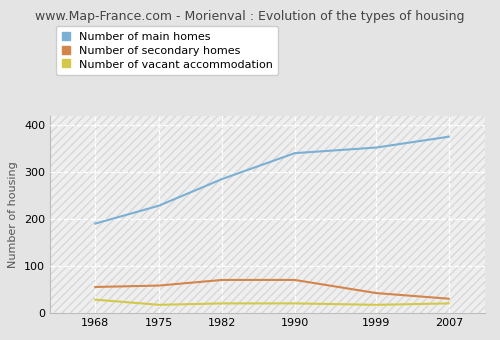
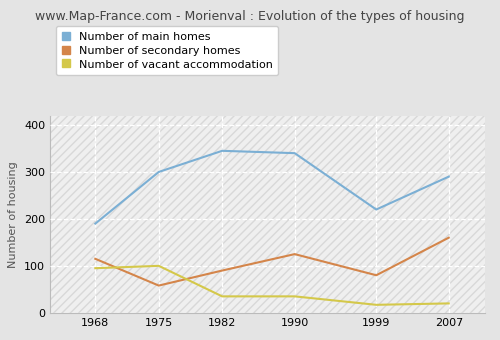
Number of secondary homes/1968: 55 -> 115
Number of vacant accommodation/1968: 28 -> 95
Number of main homes/1975: 228 -> 300
Number of vacant accommodation/1975: 17 -> 100
Number of main homes/1982: 285 -> 345
Number of secondary homes/1982: 70 -> 90
Number of vacant accommodation/1982: 20 -> 35
Number of secondary homes/1990: 70 -> 125
Number of vacant accommodation/1990: 20 -> 35
Number of main homes/1999: 352 -> 220
Number of secondary homes/1999: 42 -> 80
Number of main homes/2007: 375 -> 290
Number of secondary homes/2007: 30 -> 160
